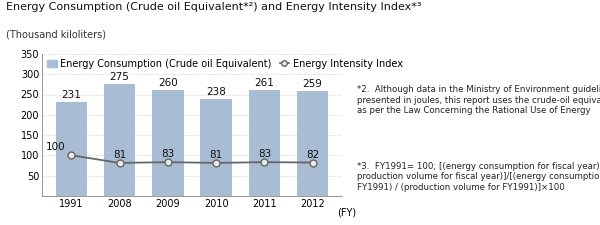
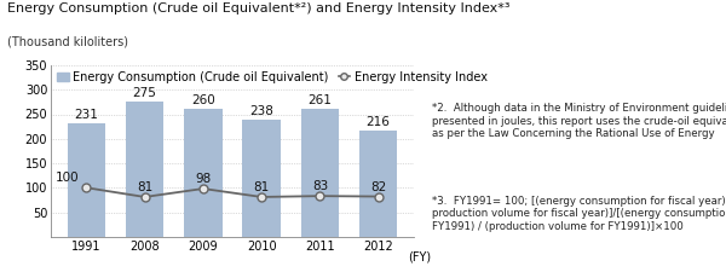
Energy Intensity Index/2009: 83 -> 98
Energy Consumption (Crude oil Equivalent)/2012: 259 -> 216
